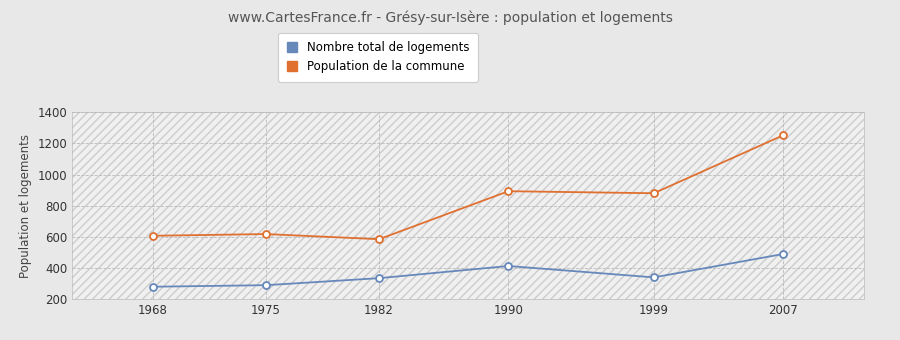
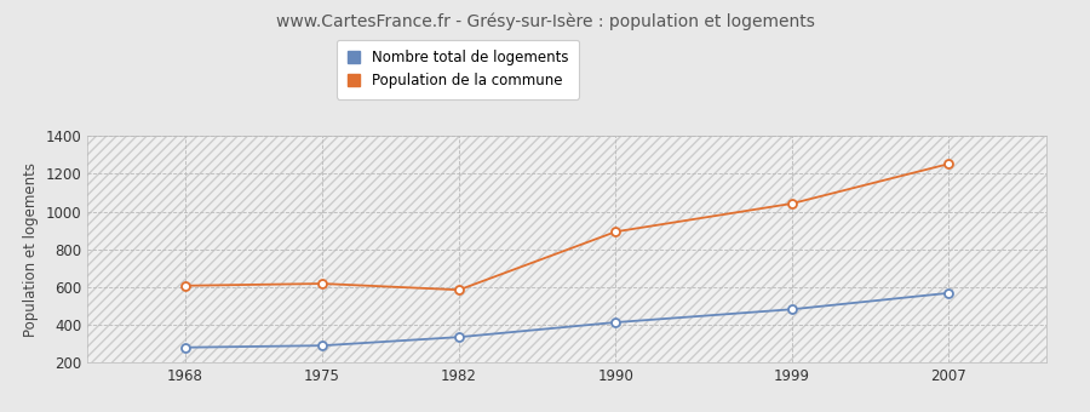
Nombre total de logements/1999: 340 -> 480
Population de la commune/1999: 880 -> 1040
Nombre total de logements/2007: 490 -> 570
